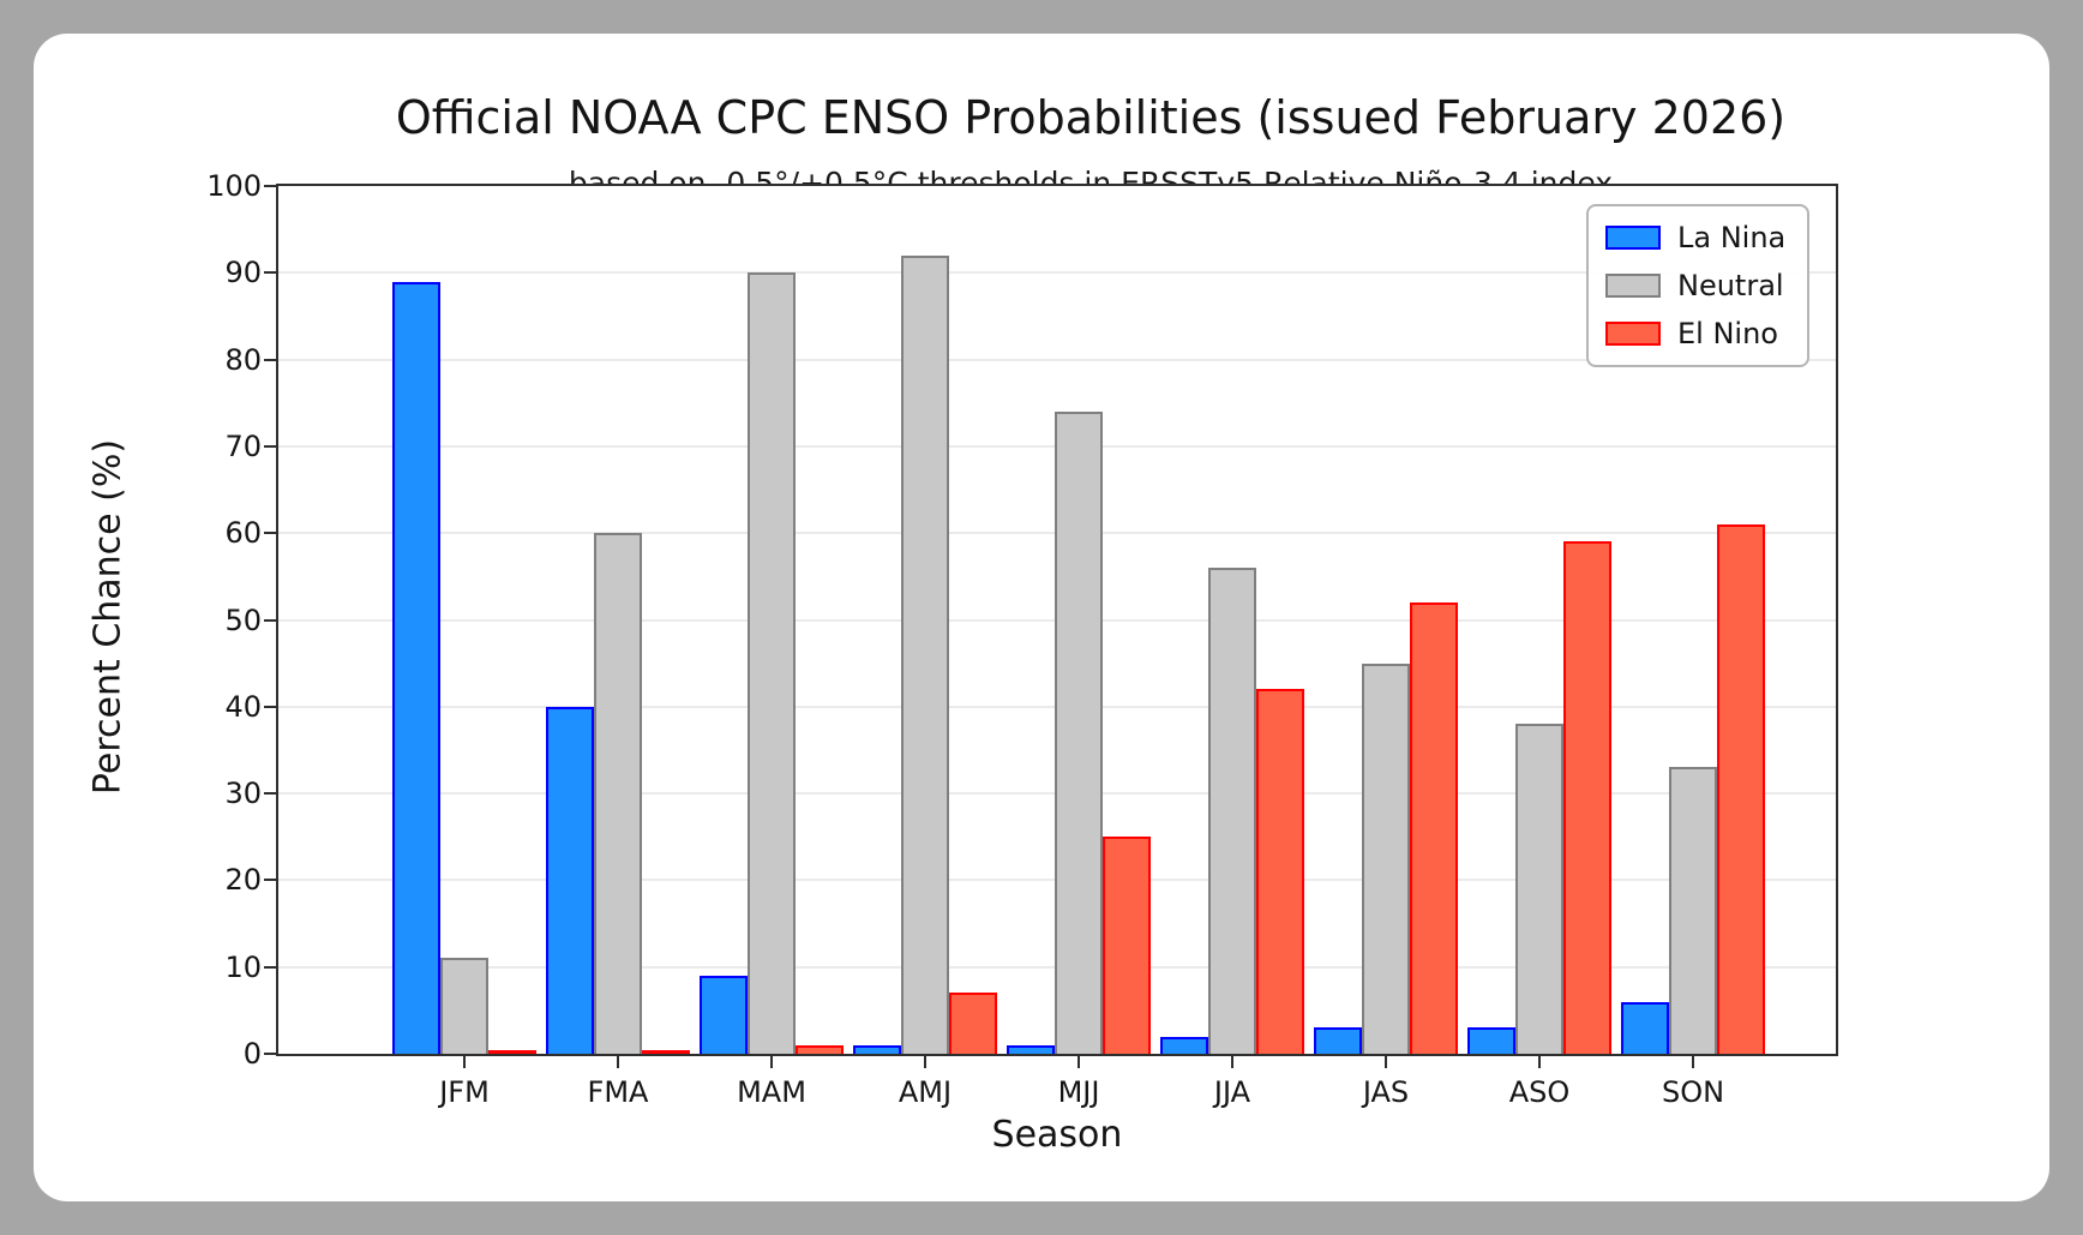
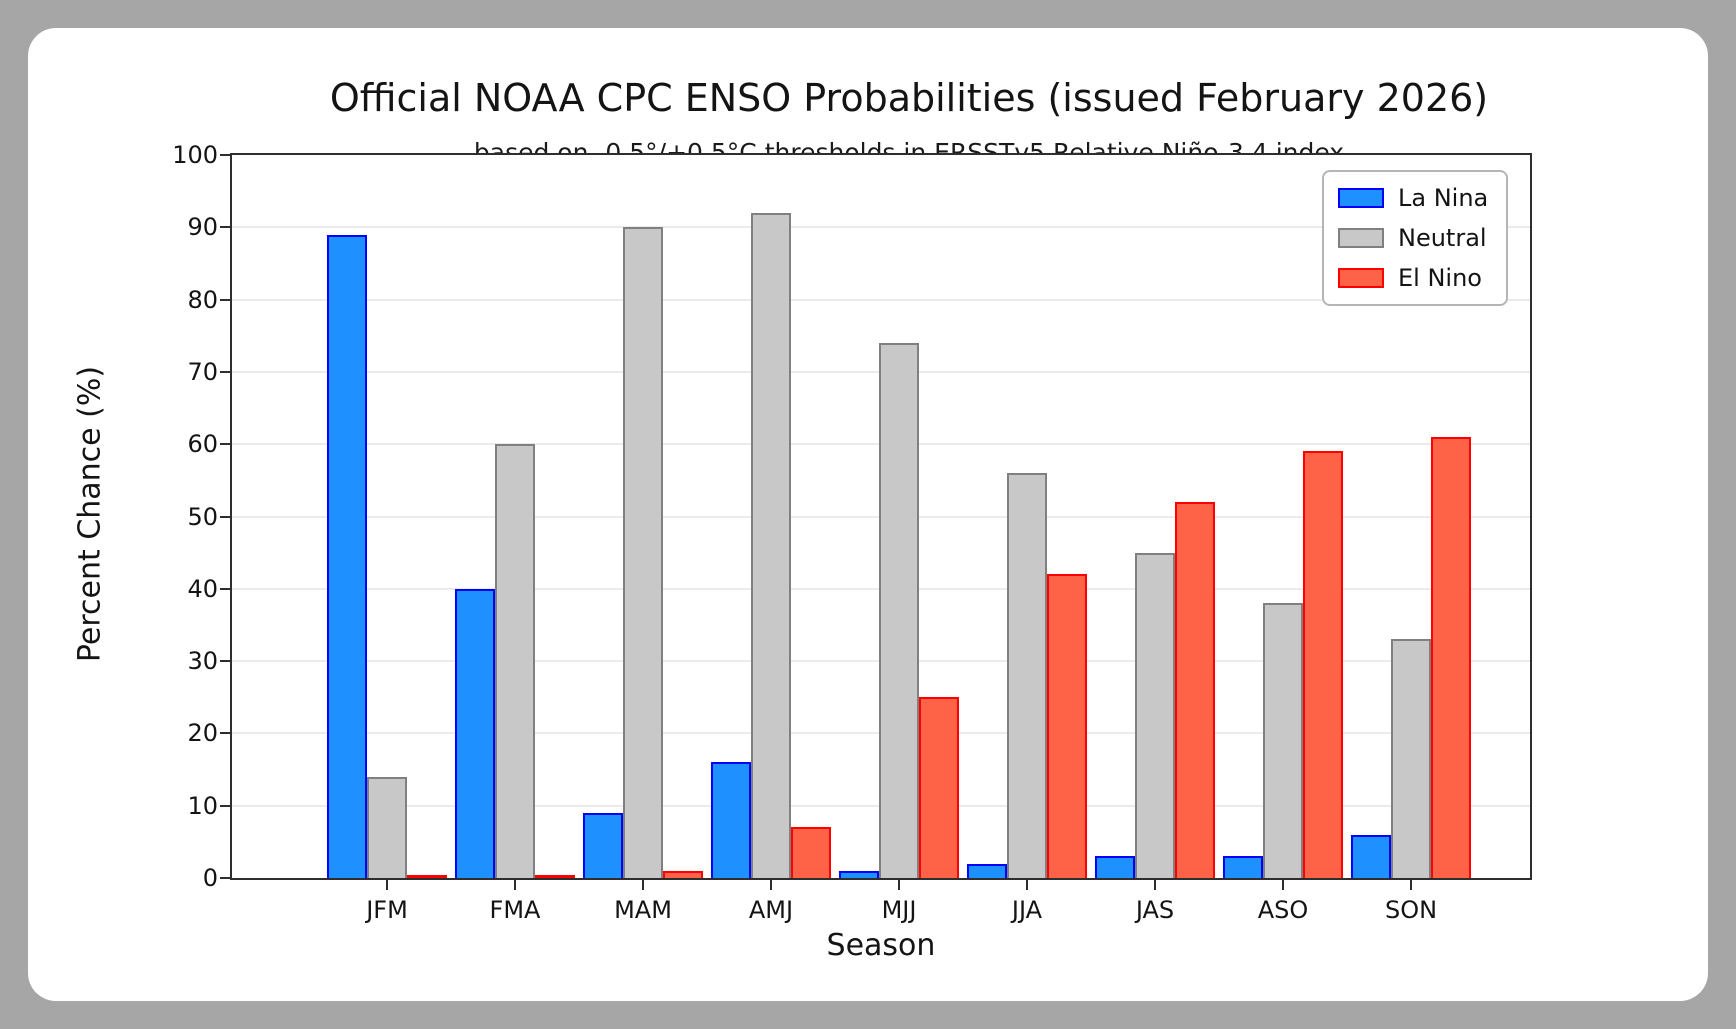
Neutral/JFM: 11 -> 14
La Nina/AMJ: 1 -> 16
